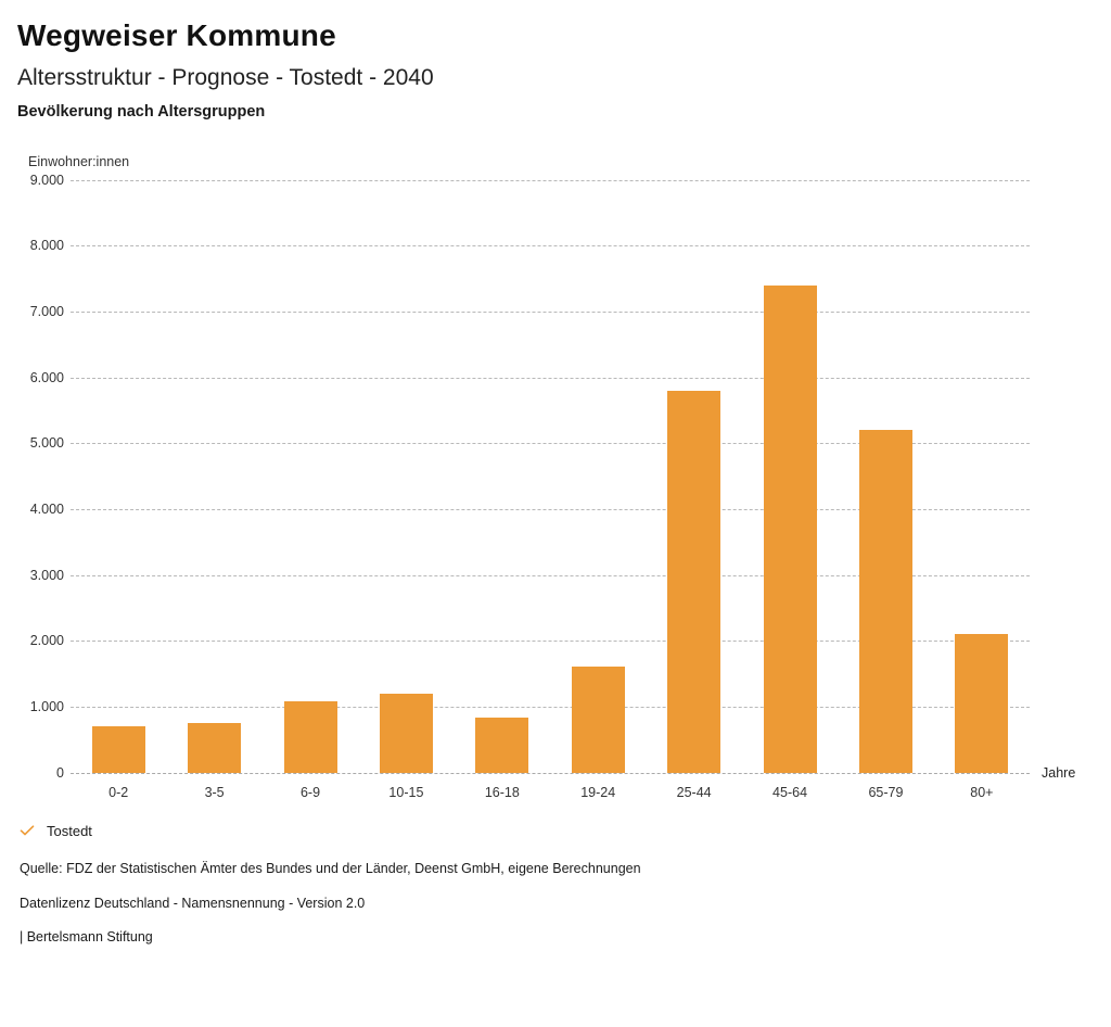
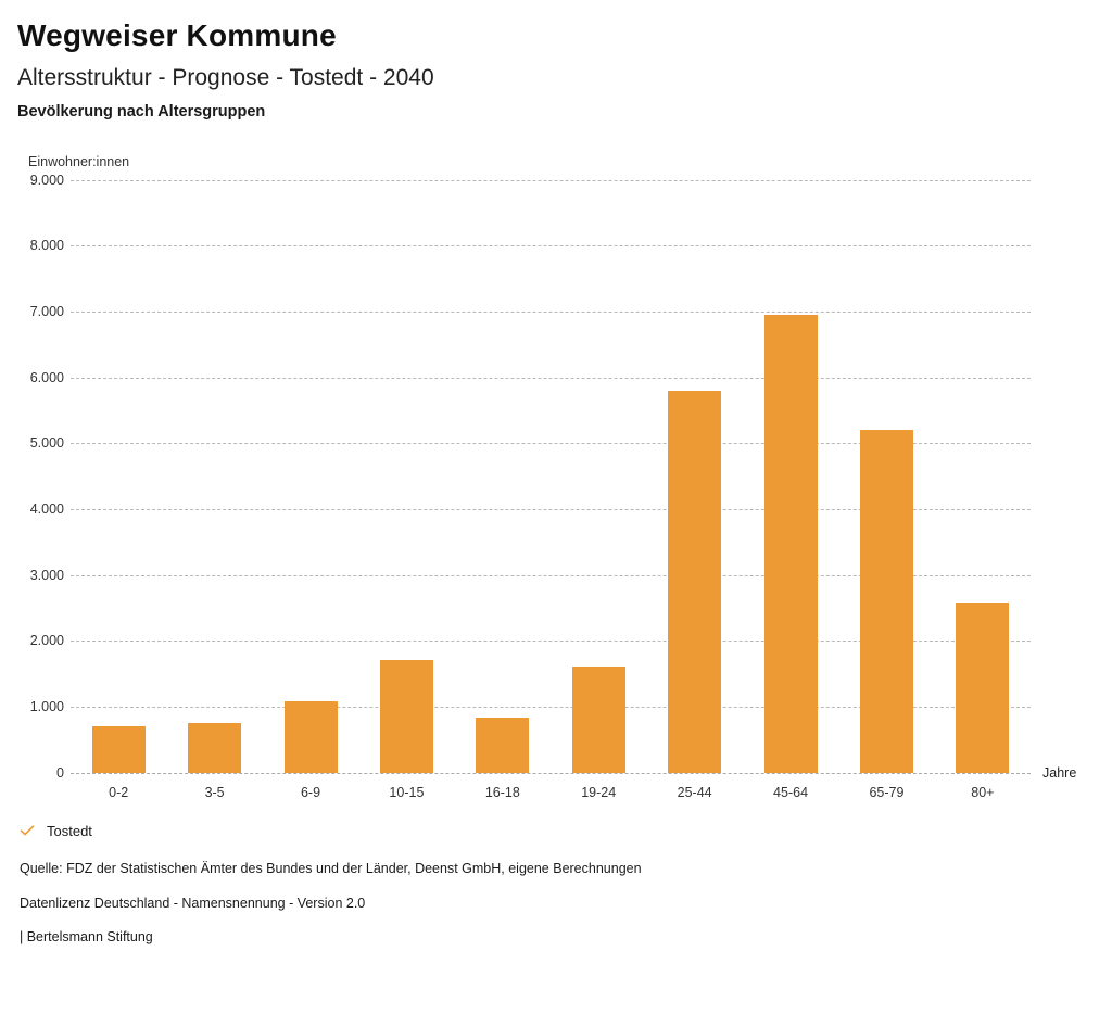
10-15: 1200 -> 1700
45-64: 7400 -> 7000
80+: 2100 -> 2600
